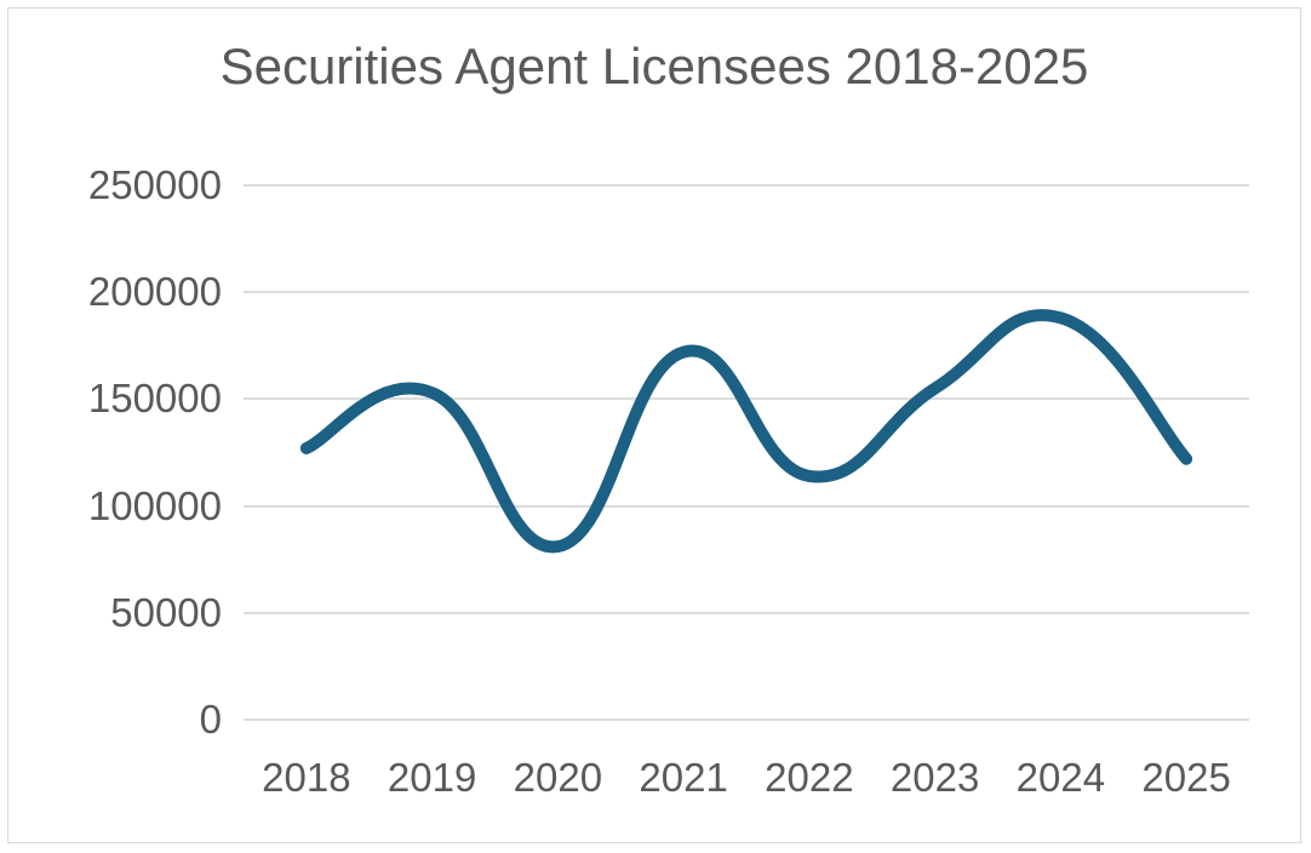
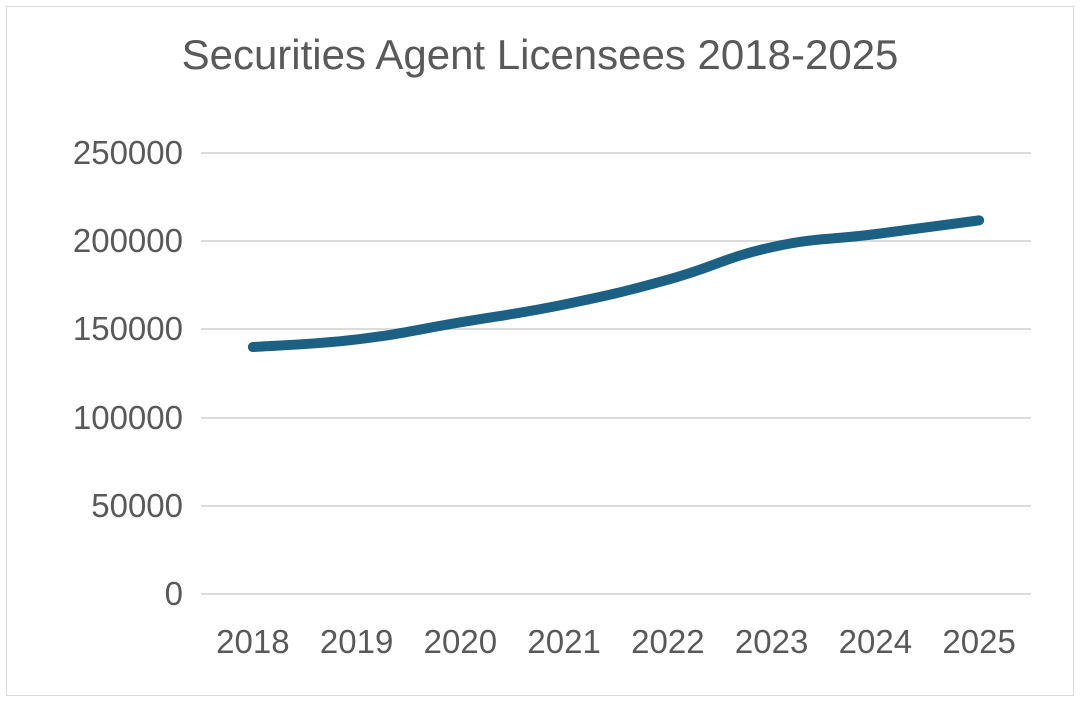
2018: 127000 -> 140000
2019: 153000 -> 144000
2020: 81000 -> 154000
2021: 172000 -> 164000
2022: 114000 -> 178000
2023: 155000 -> 197000
2024: 188000 -> 204000
2025: 122000 -> 212000
